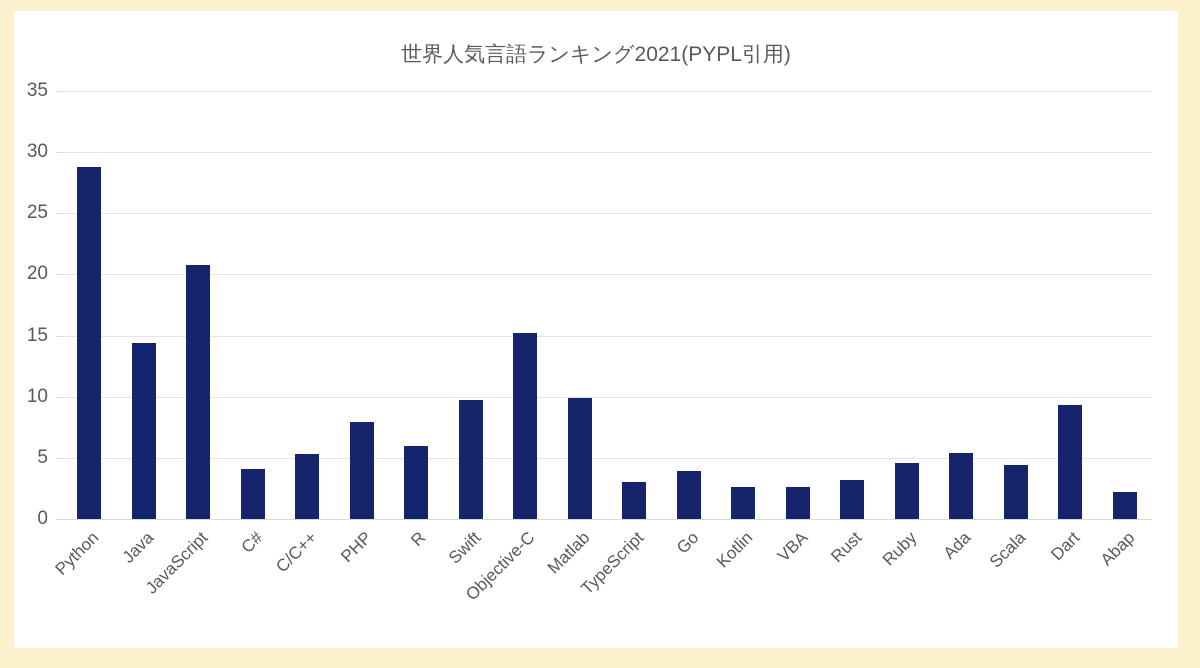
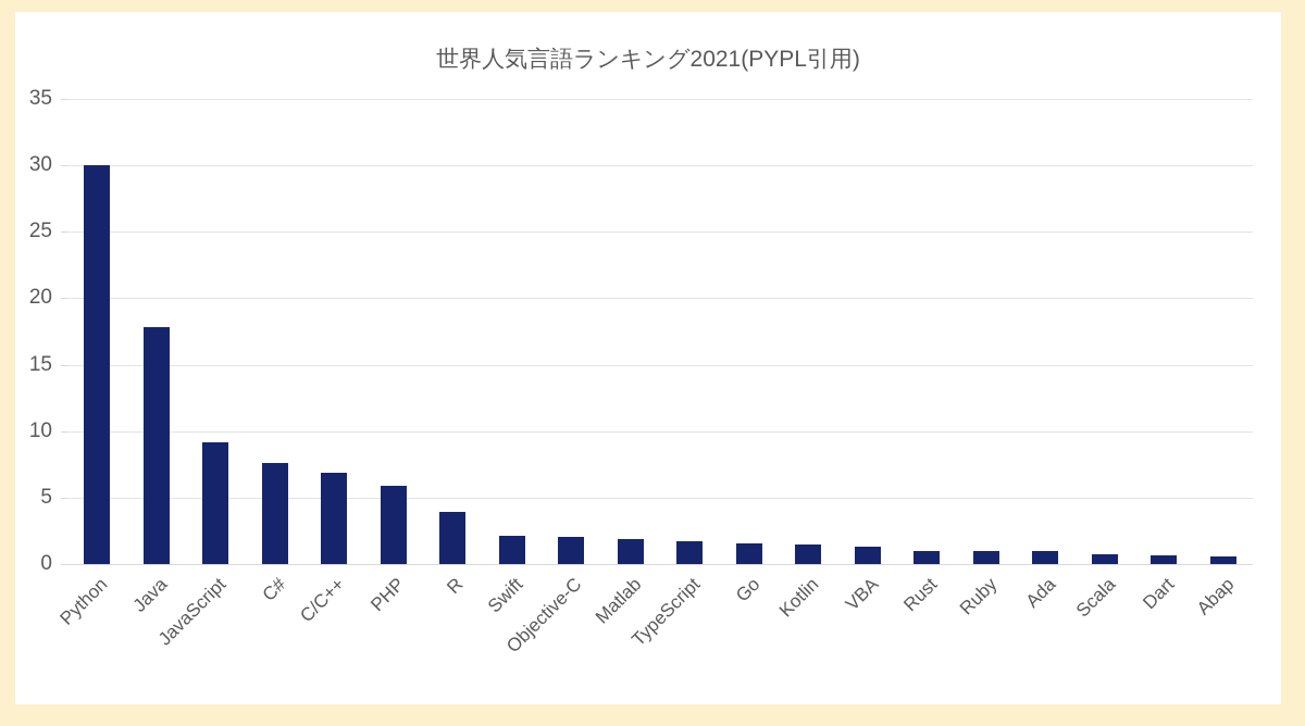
Python: 28.8 -> 30.0
Java: 14.4 -> 17.9
JavaScript: 20.8 -> 9.2
C#: 4.1 -> 7.6
C/C++: 5.3 -> 6.9
PHP: 7.9 -> 5.8
R: 6.0 -> 3.9
Swift: 9.7 -> 2.1
Objective-C: 15.2 -> 2.0
Matlab: 9.9 -> 1.9
TypeScript: 3.0 -> 1.8
Go: 3.9 -> 1.6
Kotlin: 2.6 -> 1.5
VBA: 2.6 -> 1.3
Rust: 3.2 -> 1.0
Ruby: 4.6 -> 1.0
Ada: 5.4 -> 0.9
Scala: 4.4 -> 0.7
Dart: 9.3 -> 0.7
Abap: 2.2 -> 0.6
